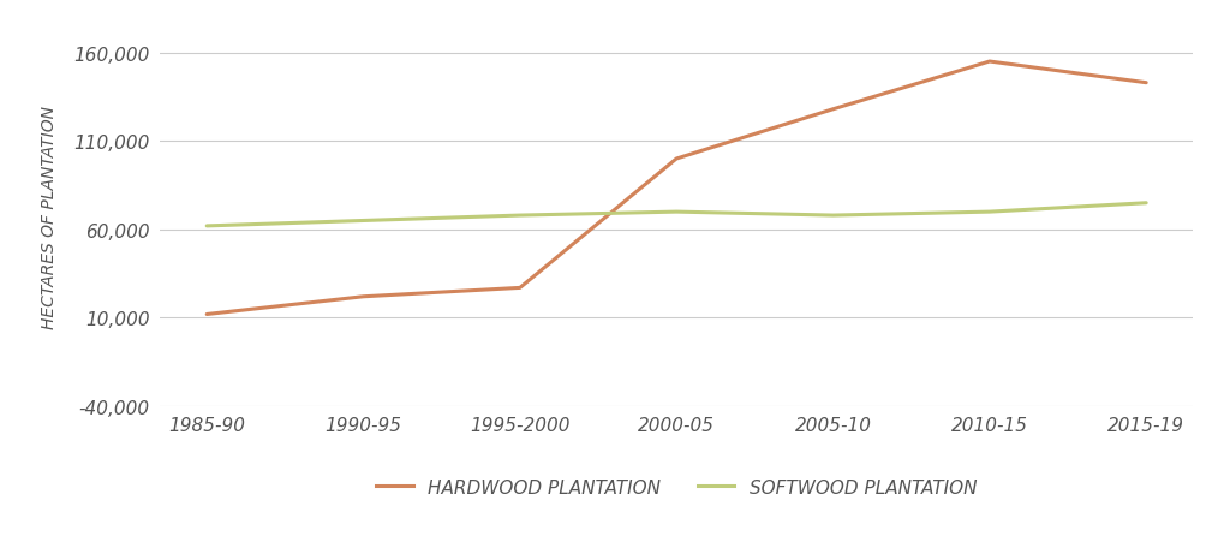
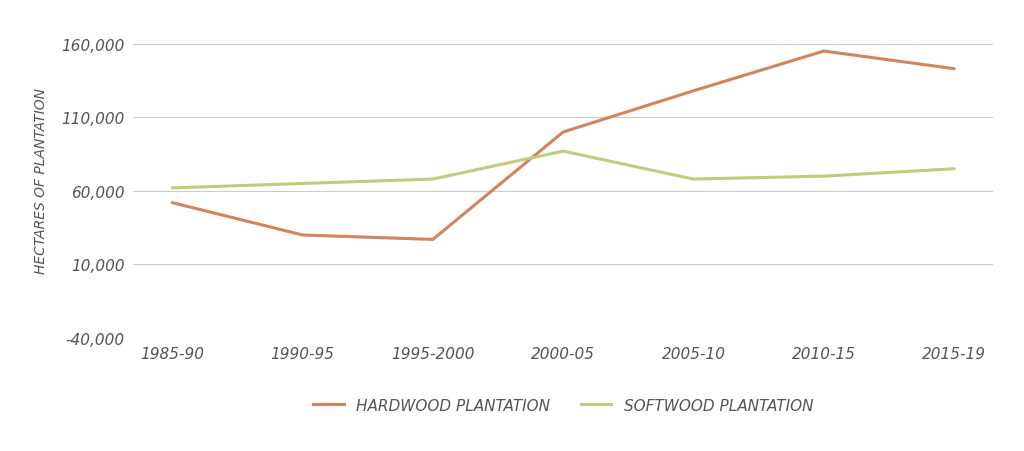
HARDWOOD PLANTATION/1985-90: 12,000 -> 52,000
HARDWOOD PLANTATION/1990-95: 22,000 -> 30,000
SOFTWOOD PLANTATION/2000-05: 70,000 -> 87,000
